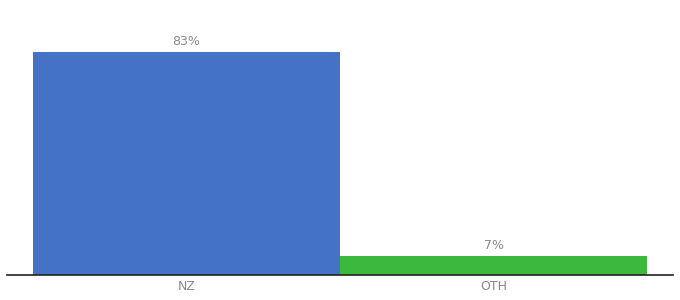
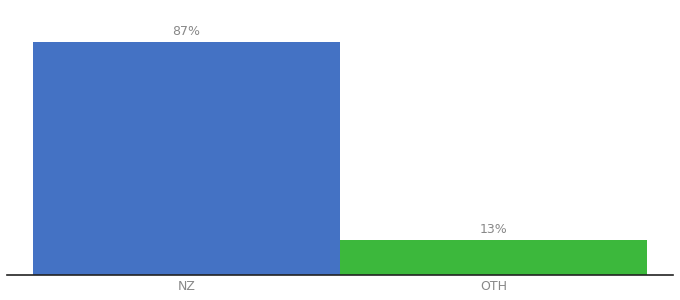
NZ: 83% -> 87%
OTH: 7% -> 13%
